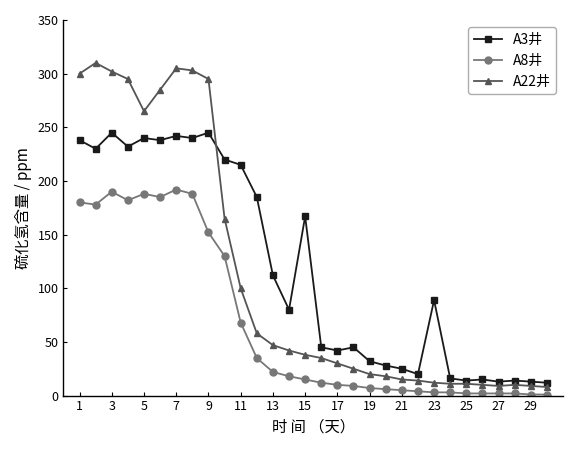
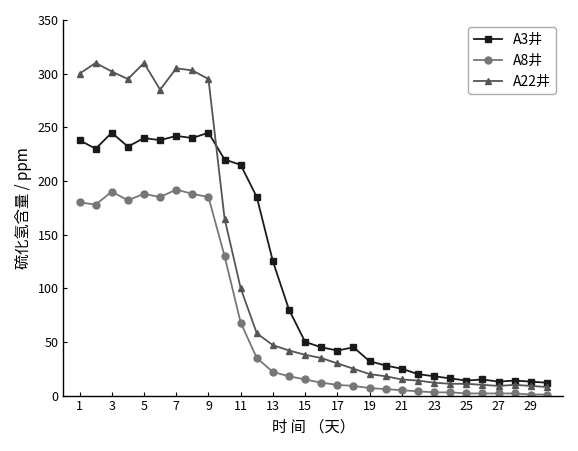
A22井/5: 265 -> 310
A8井/9: 152 -> 185
A3井/13: 112 -> 125
A3井/15: 167 -> 50
A3井/23: 89 -> 18
